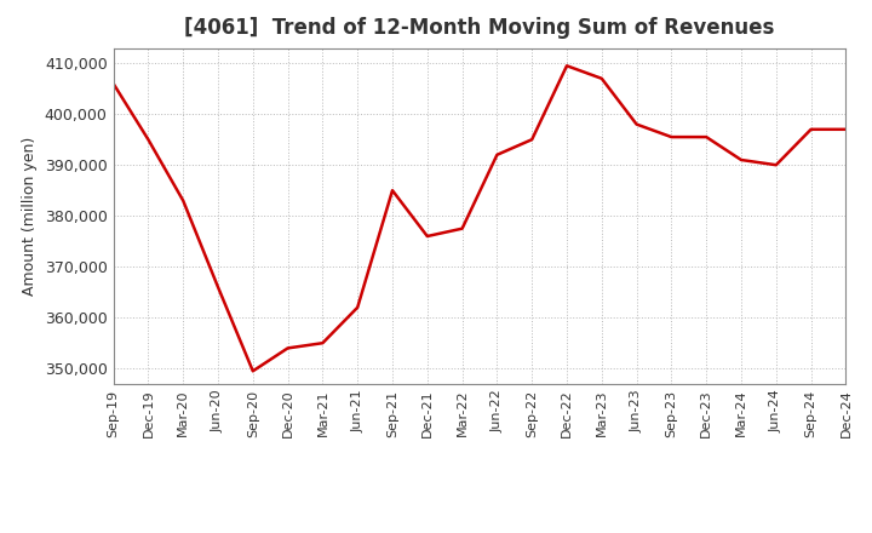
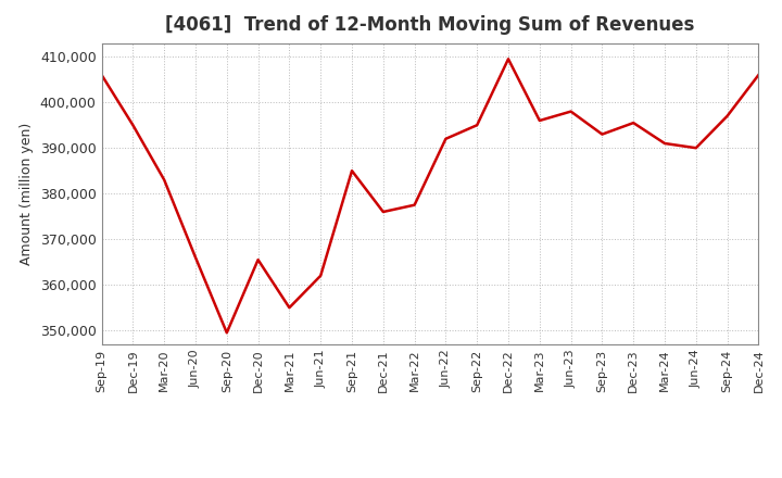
Dec-20: 354,000 -> 365,500
Mar-23: 407,000 -> 396,000
Sep-23: 395,500 -> 393,000
Dec-24: 397,000 -> 406,000
